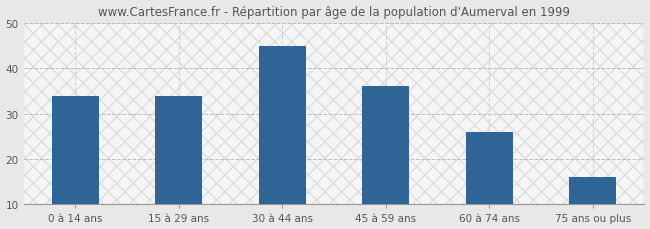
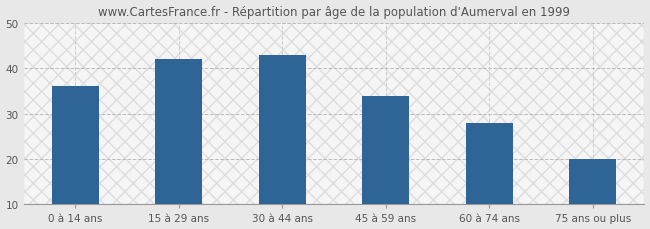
0 à 14 ans: 34 -> 36
15 à 29 ans: 34 -> 42
30 à 44 ans: 45 -> 43
45 à 59 ans: 36 -> 34
60 à 74 ans: 26 -> 28
75 ans ou plus: 16 -> 20
